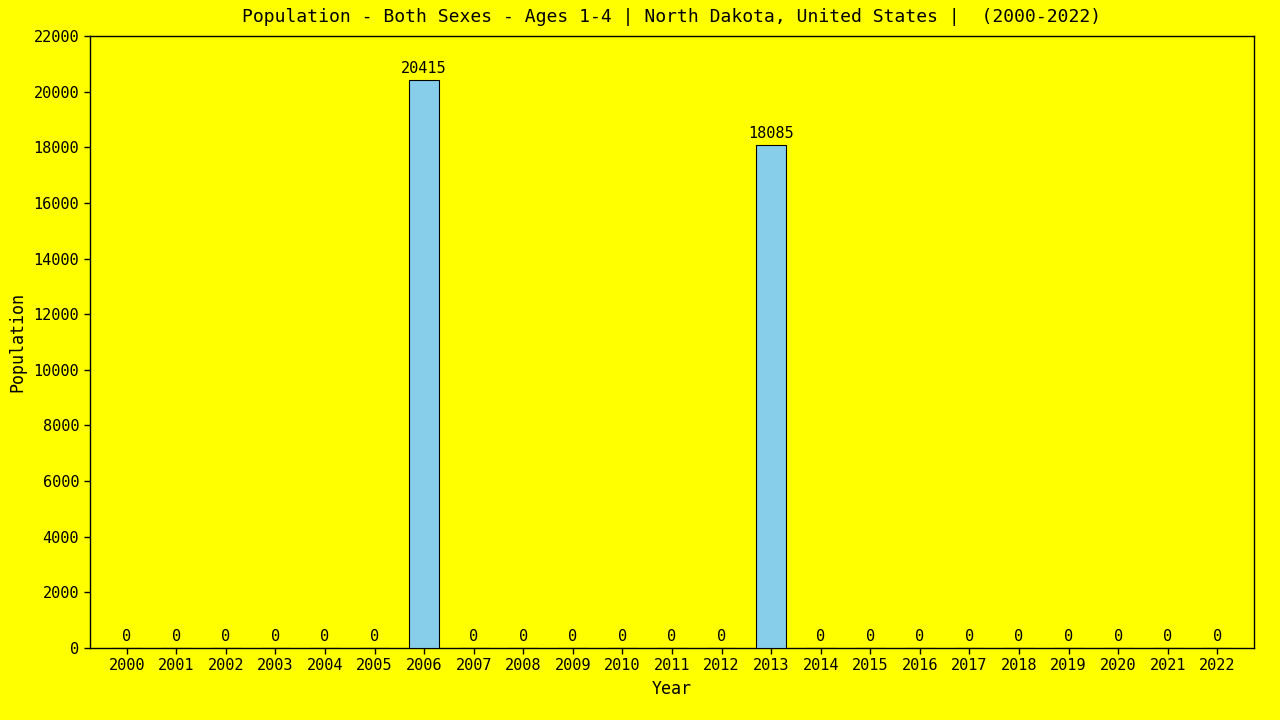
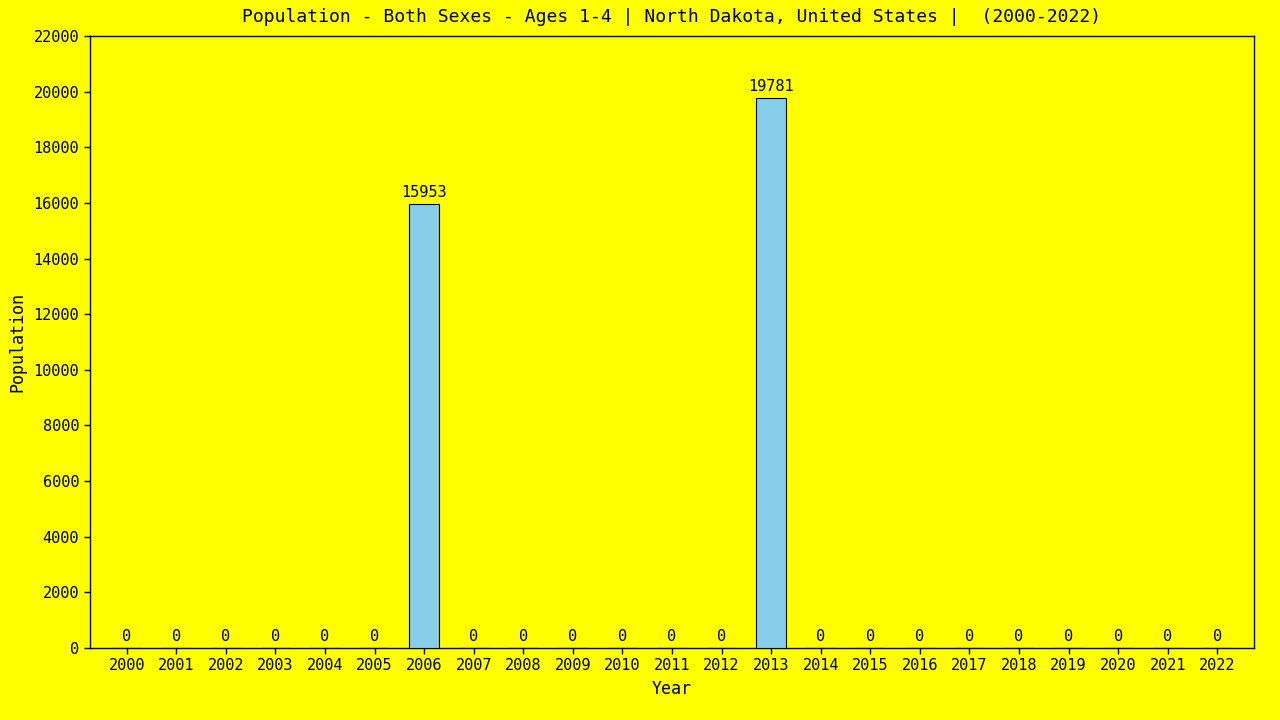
2006: 20415 -> 15953
2013: 18085 -> 19781
